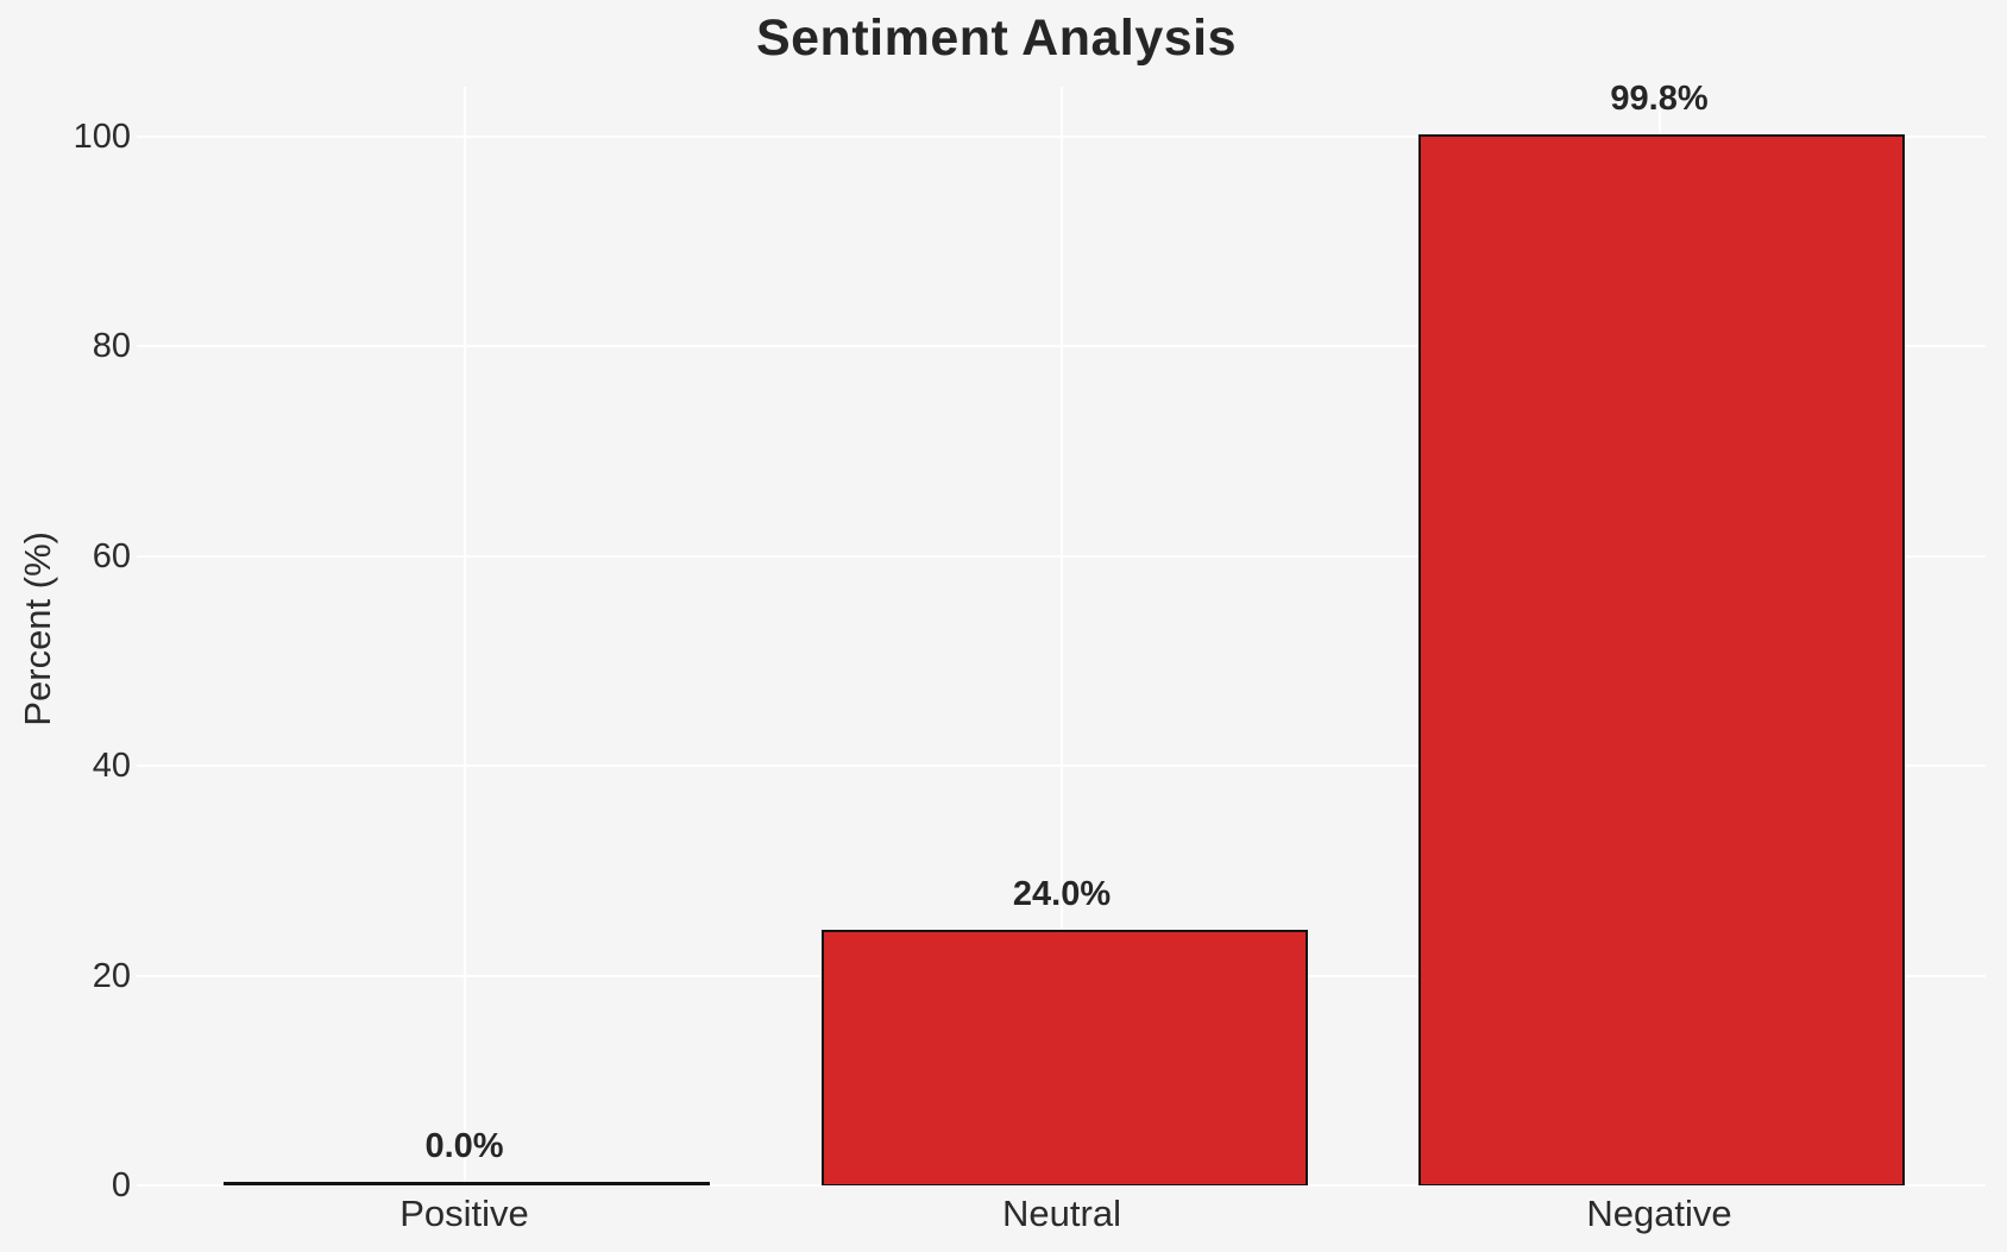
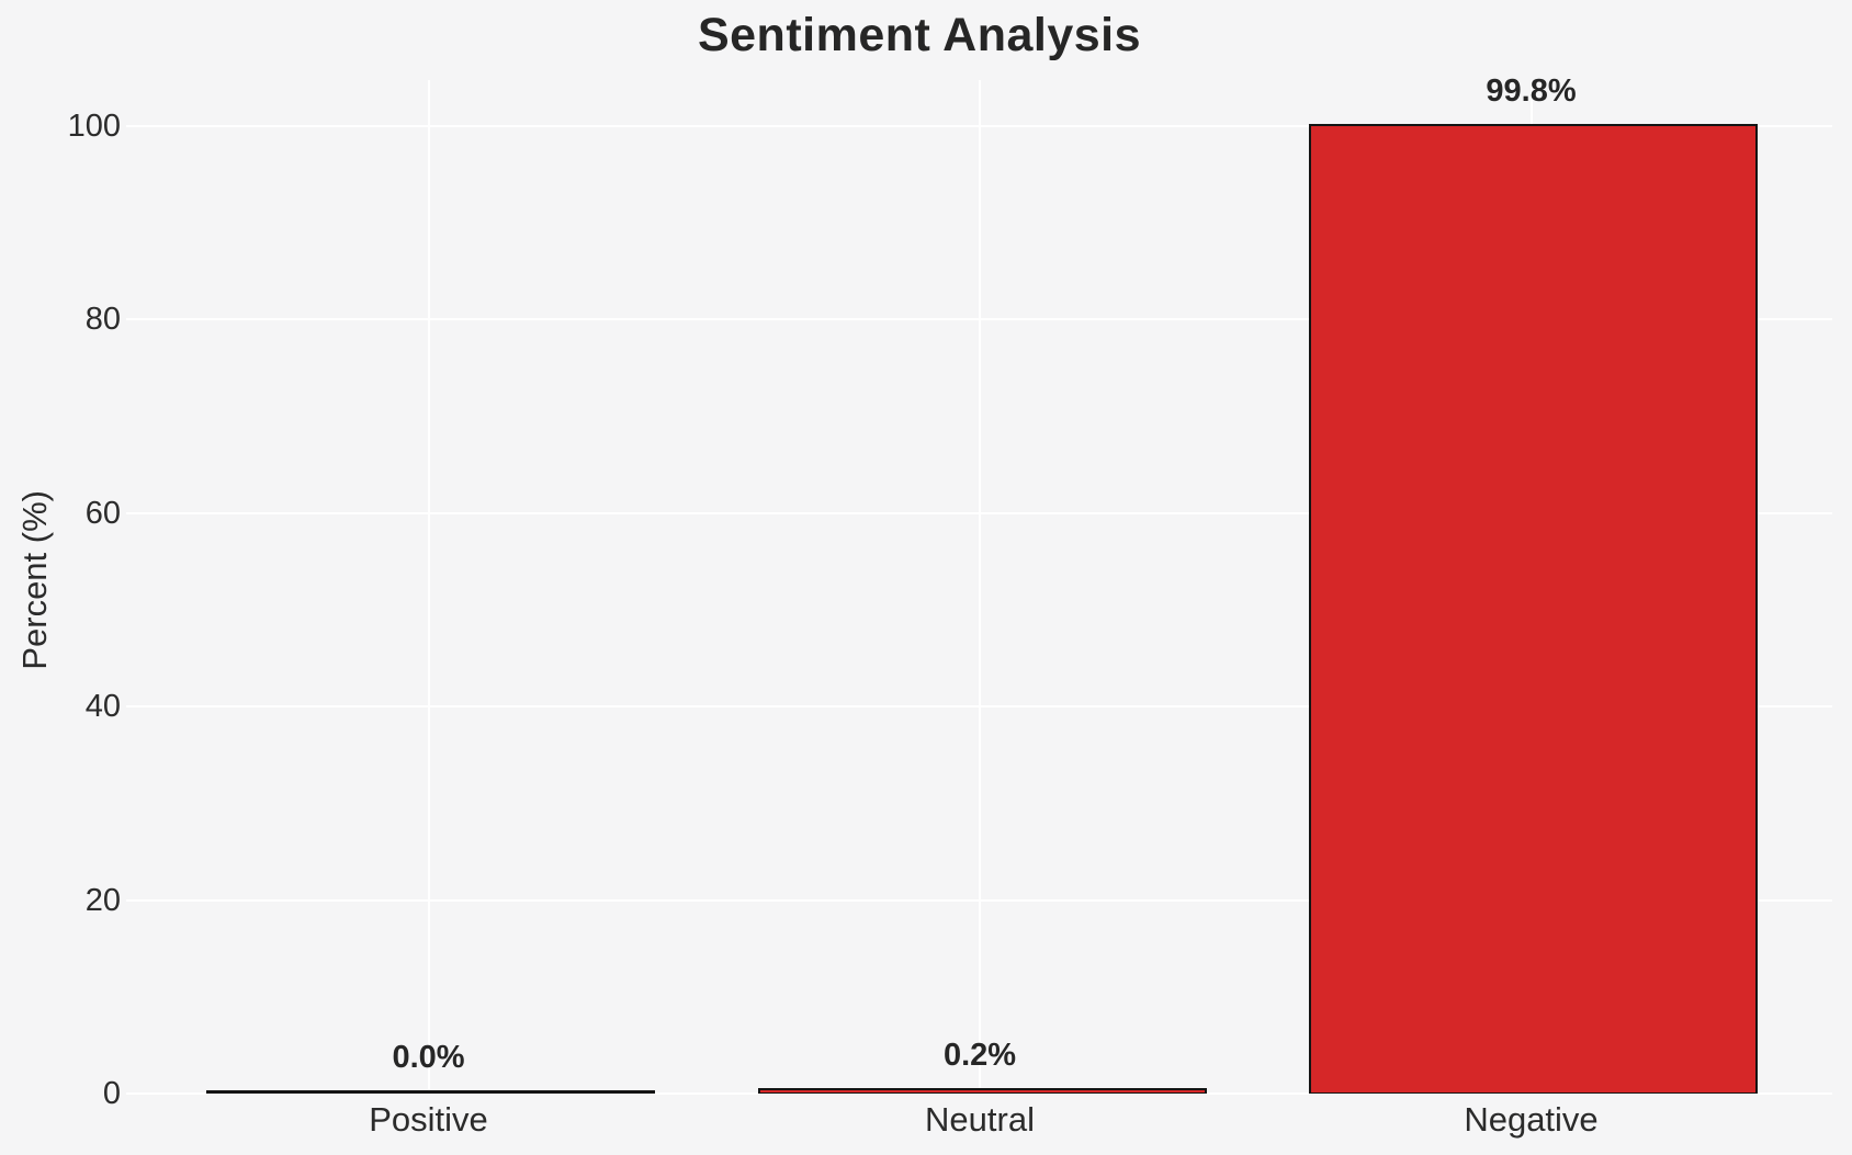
Neutral: 24.0% -> 0.2%
